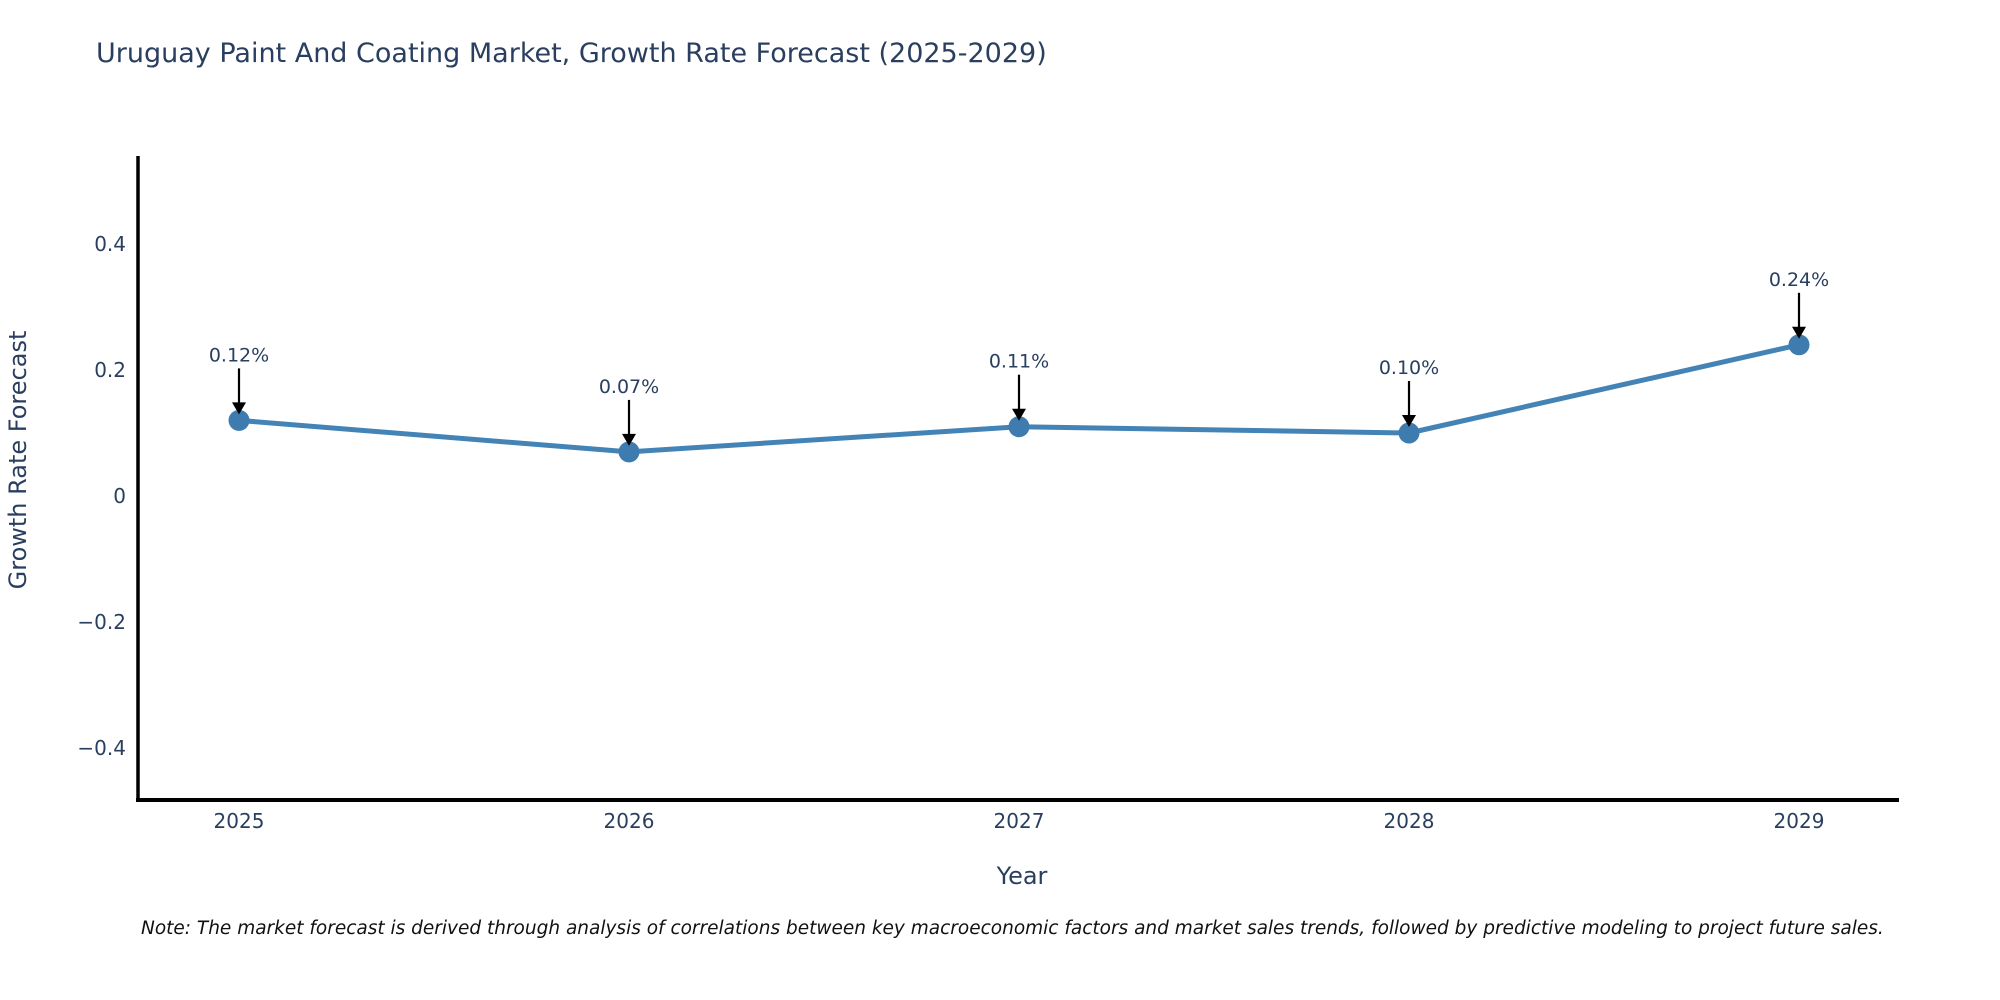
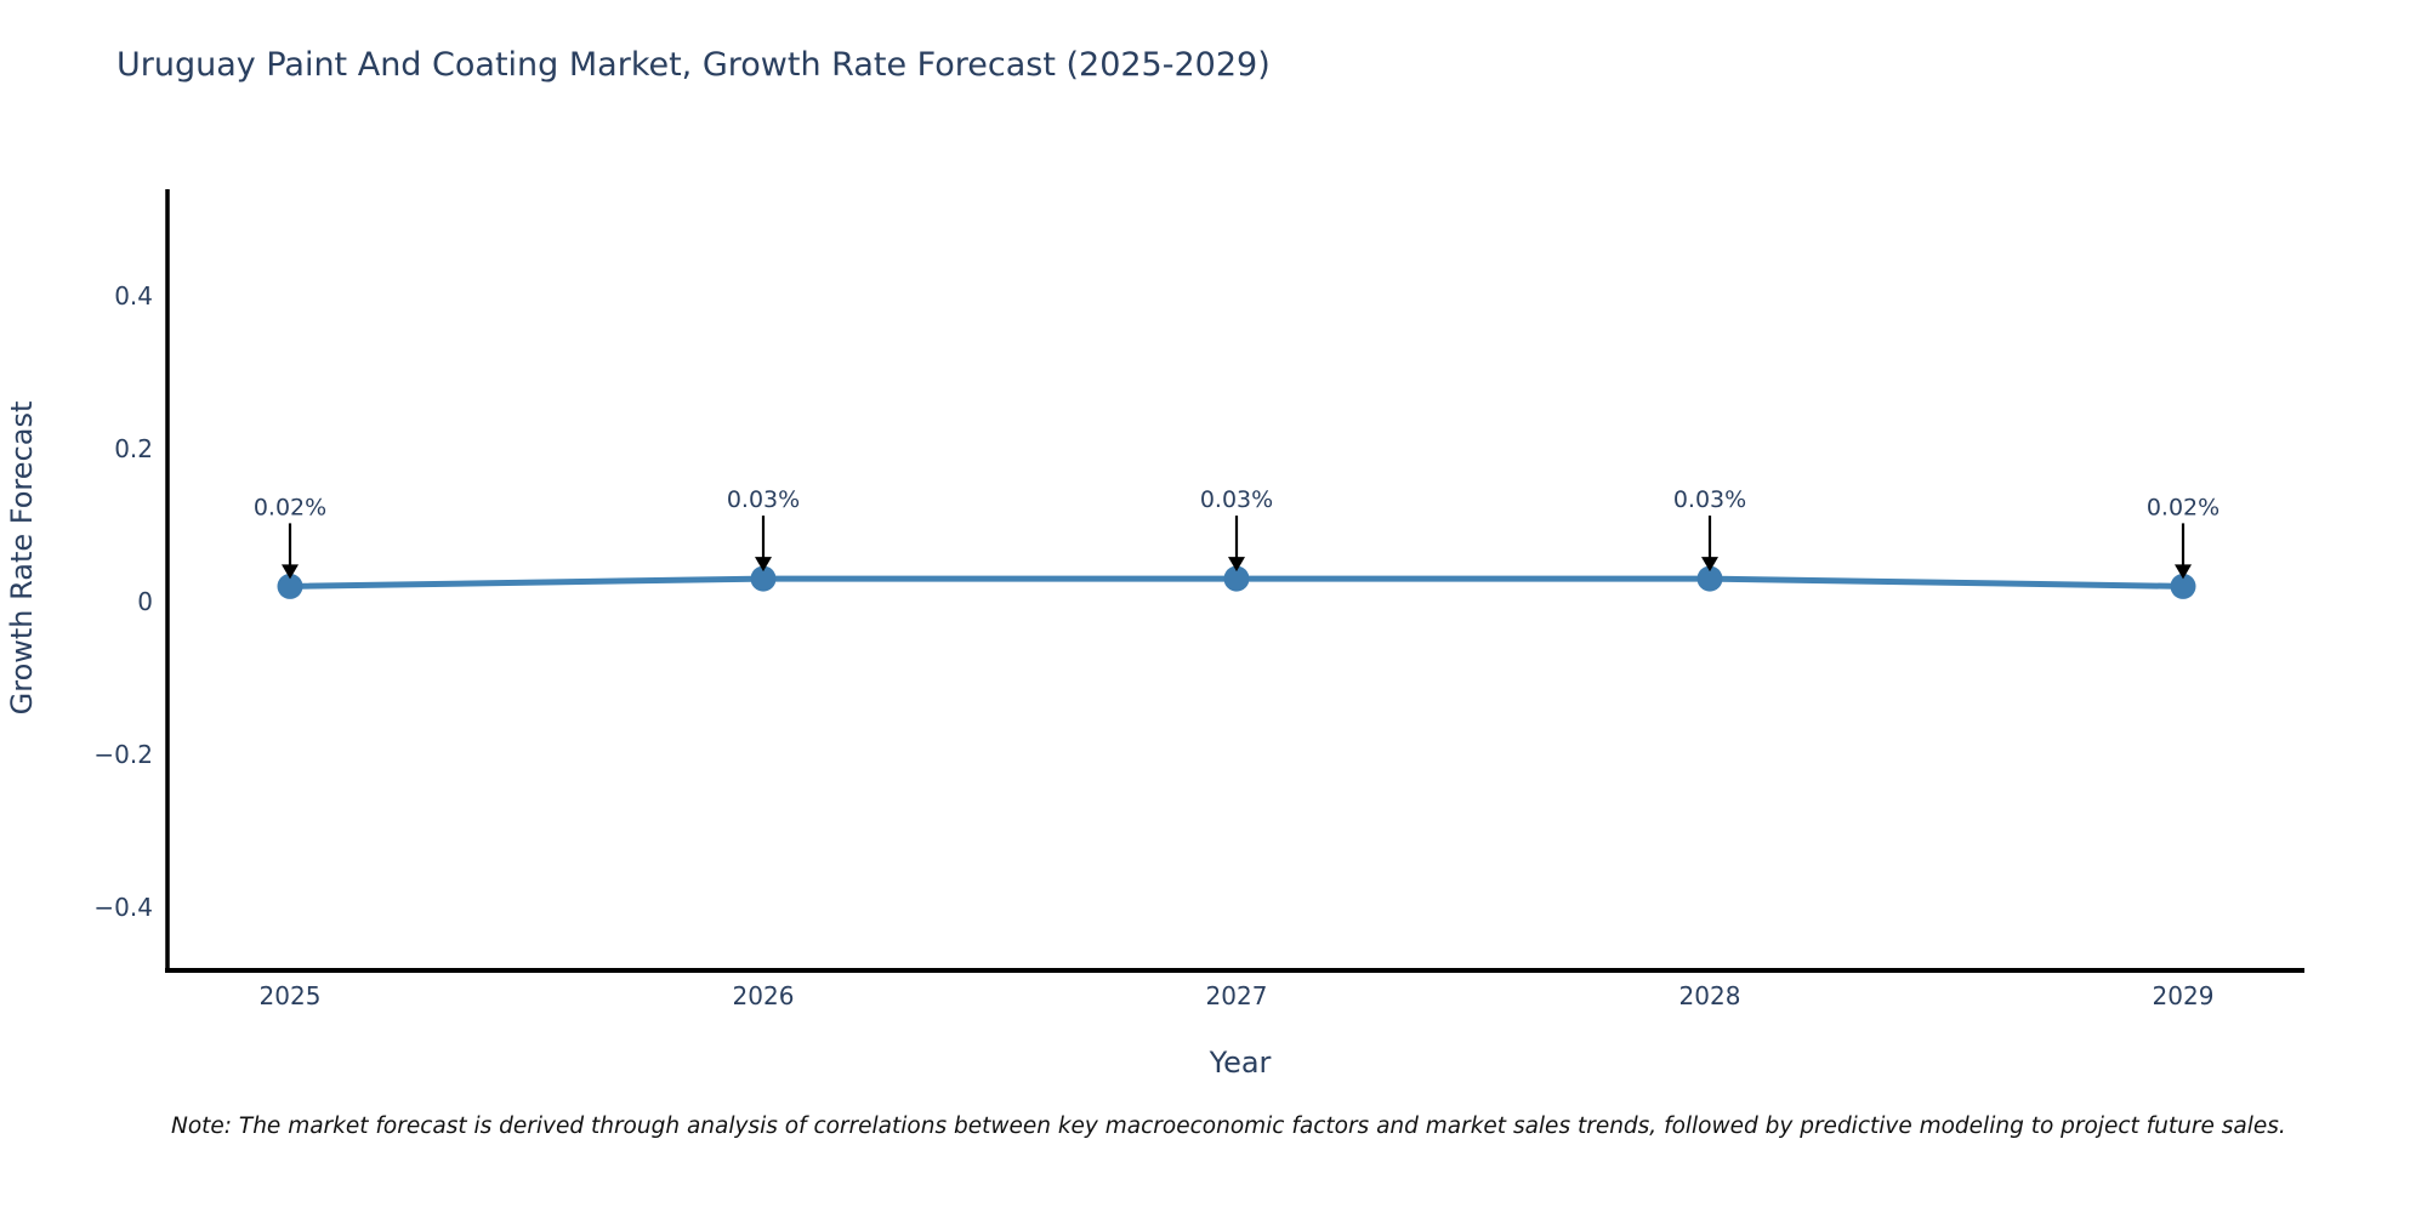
2025: 0.12% -> 0.02%
2026: 0.07% -> 0.03%
2027: 0.11% -> 0.03%
2028: 0.10% -> 0.03%
2029: 0.24% -> 0.02%
